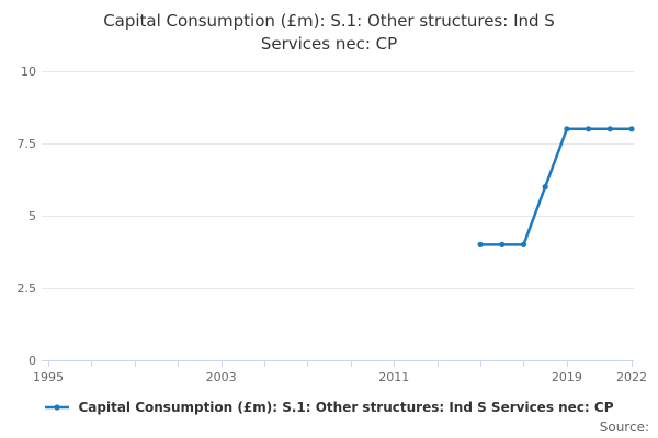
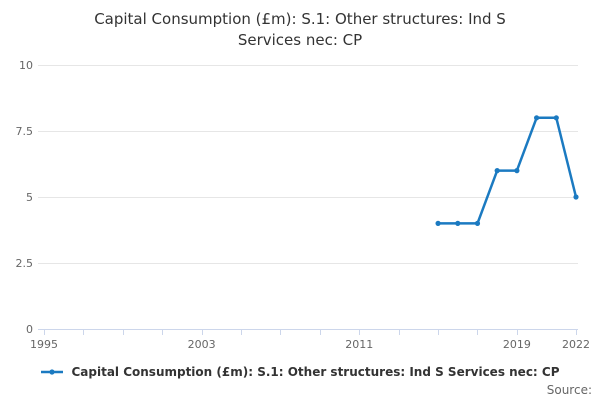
2019: 8 -> 6
2022: 8 -> 5
